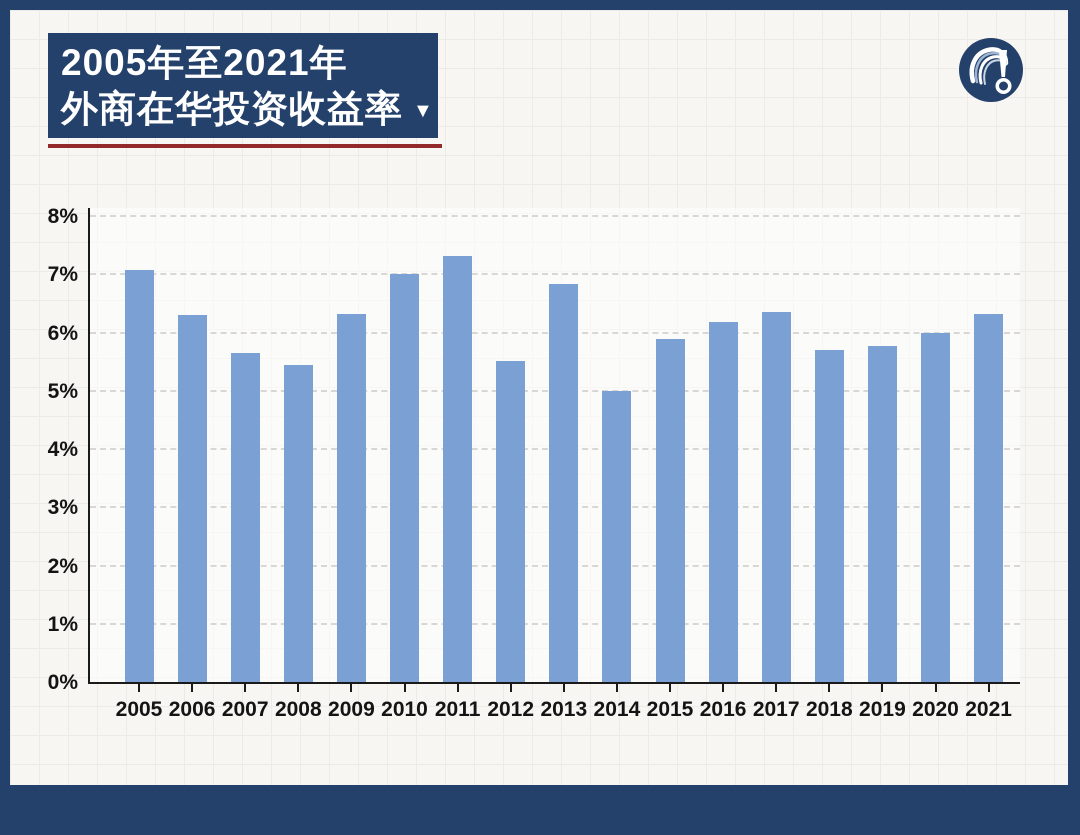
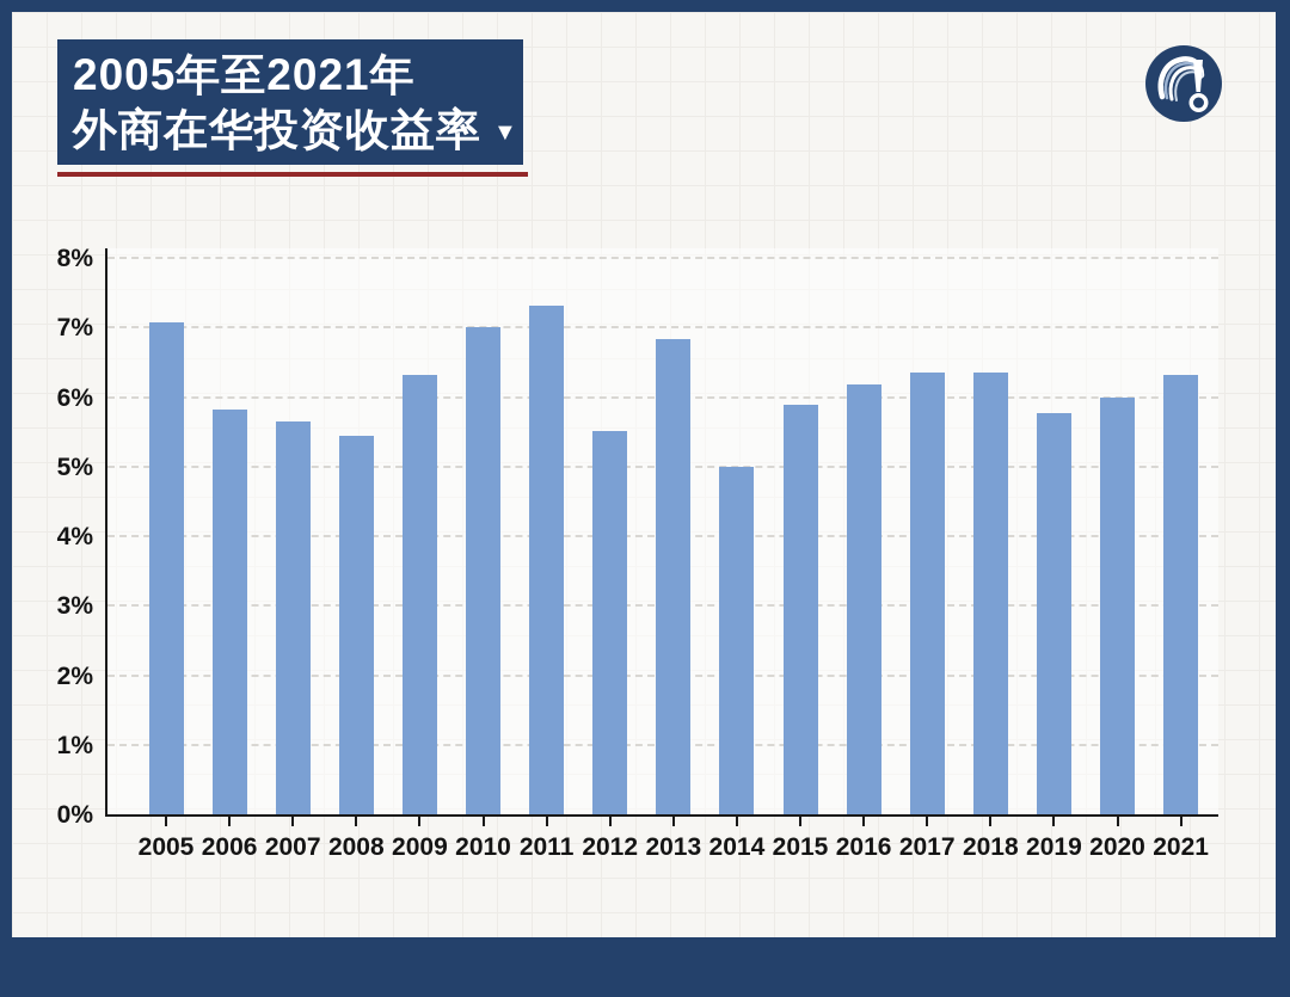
2006: 6.3% -> 5.8%
2018: 5.7% -> 6.3%
